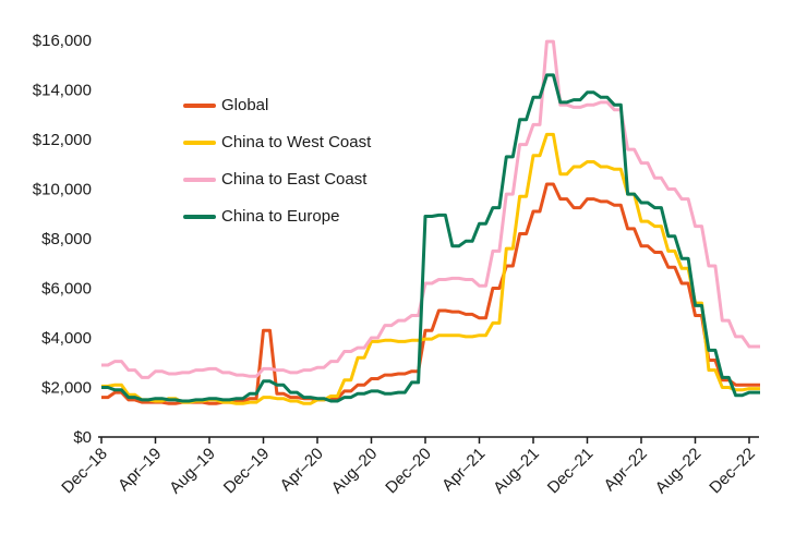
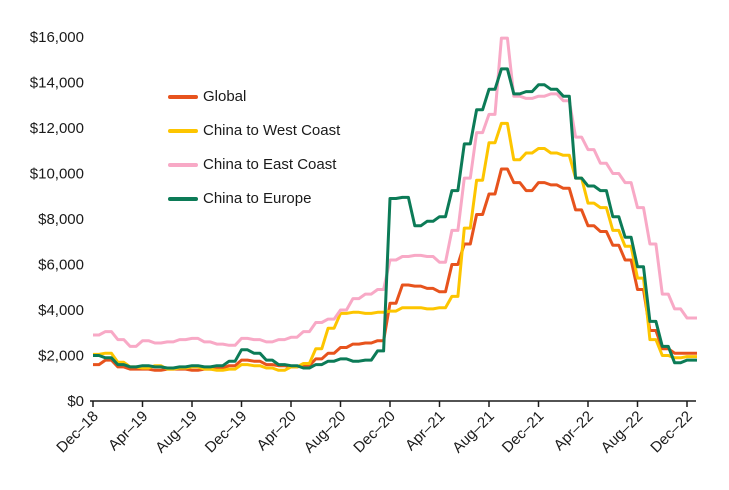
Global/Dec–19: $4300 -> $1800
China to Europe/Apr–21: $8600 -> $8100
China to Europe/Aug–22: $5300 -> $5900
